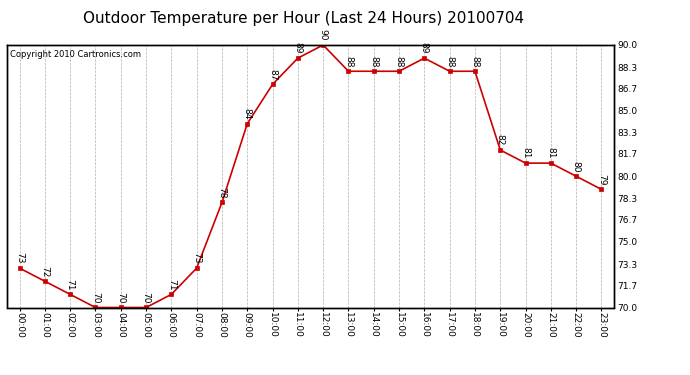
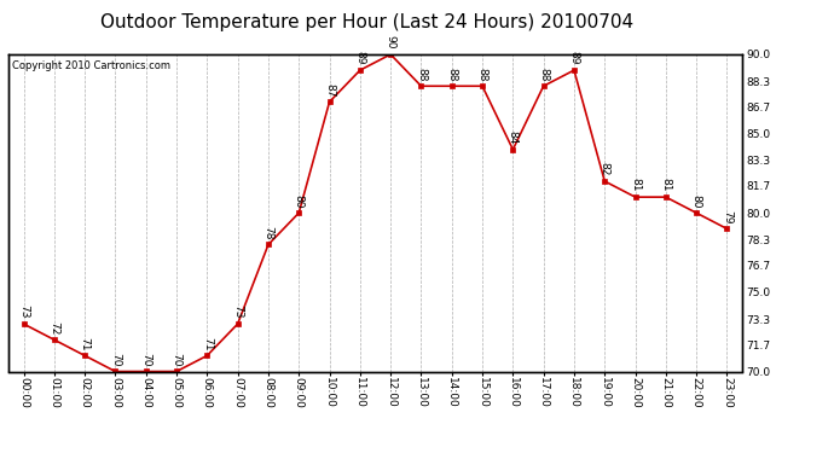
09:00: 84 -> 80
16:00: 89 -> 84
18:00: 88 -> 89
